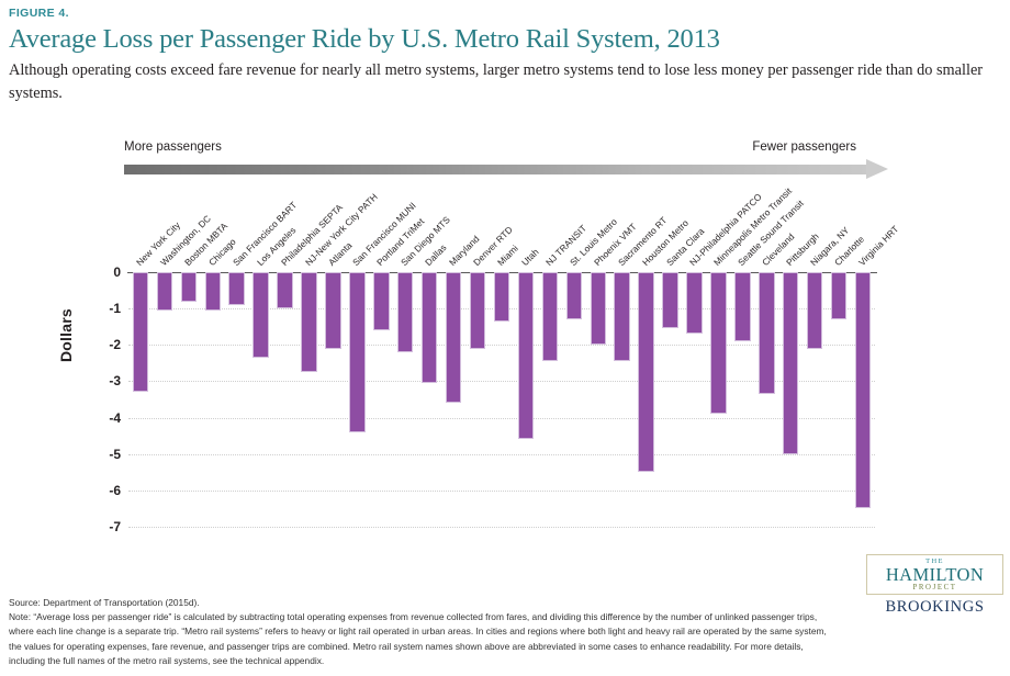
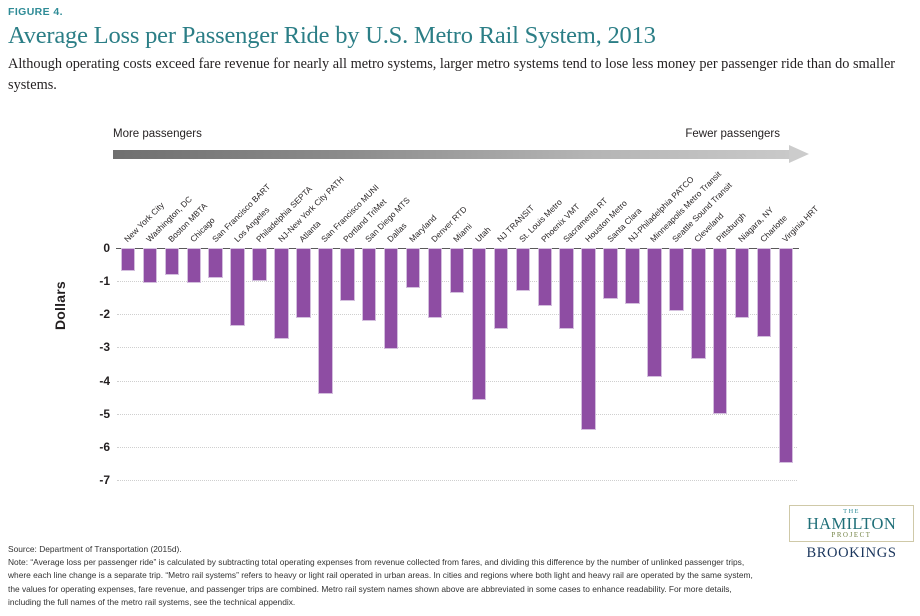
New York City: -3.3 -> -0.7
Maryland: -3.6 -> -1.2
Phoenix VMT: -2.0 -> -1.8
Charlotte: -1.3 -> -2.7
